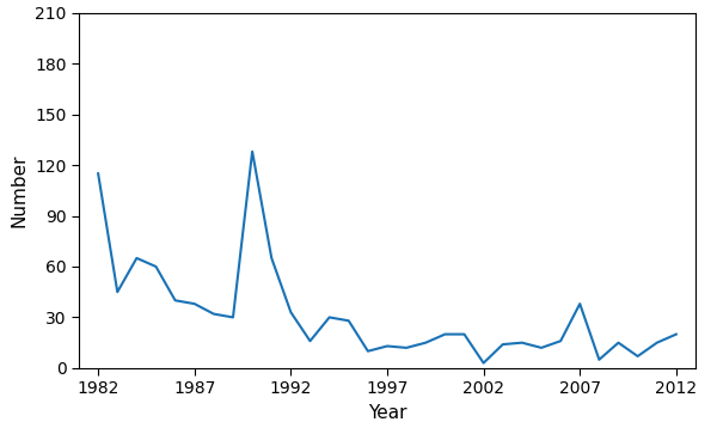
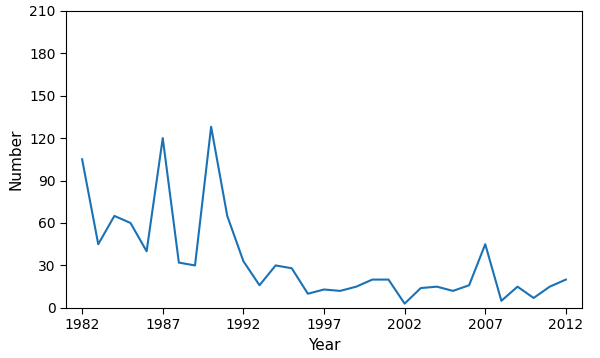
1982: 115 -> 105
1987: 38 -> 120
2007: 38 -> 45
